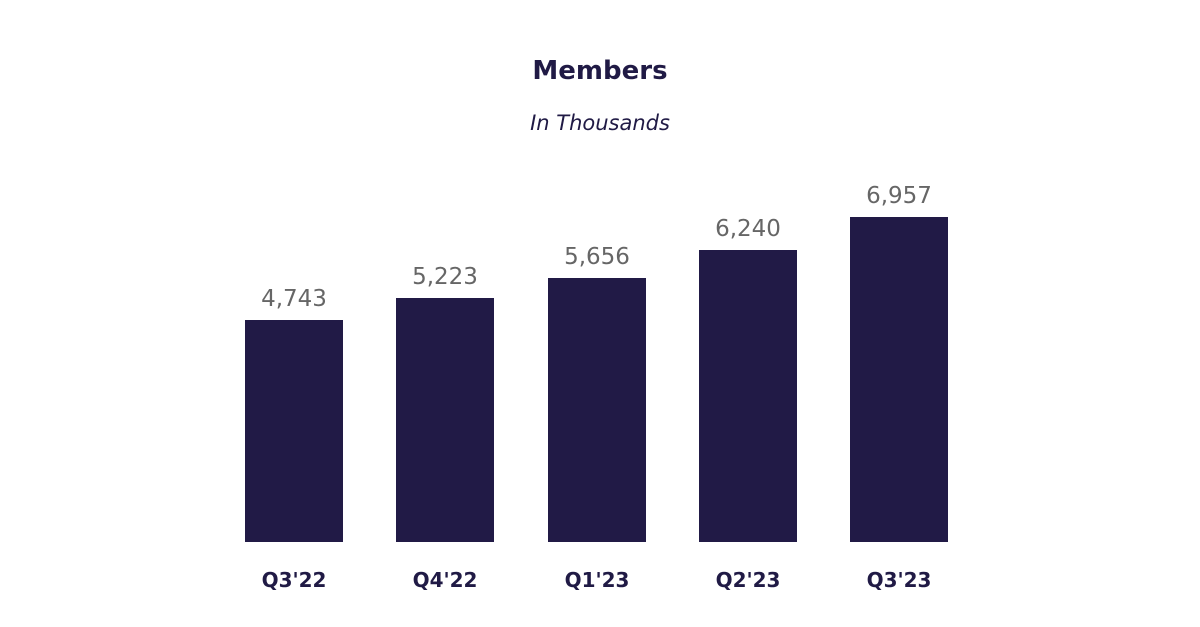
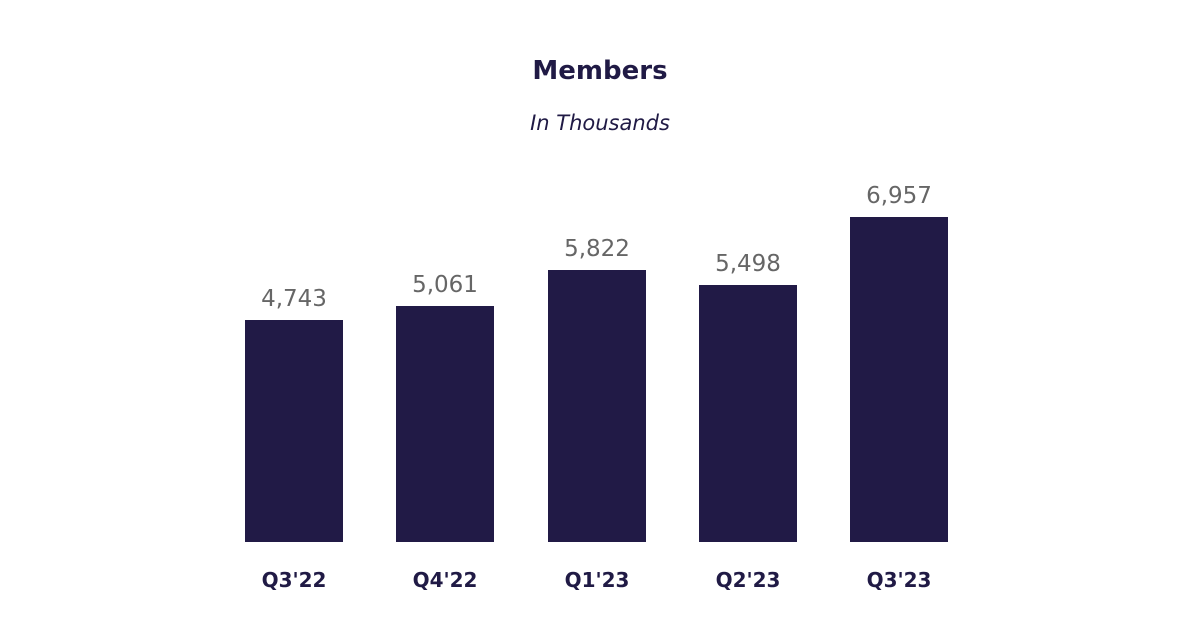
Q4'22: 5,223 -> 5,061
Q1'23: 5,656 -> 5,822
Q2'23: 6,240 -> 5,498
